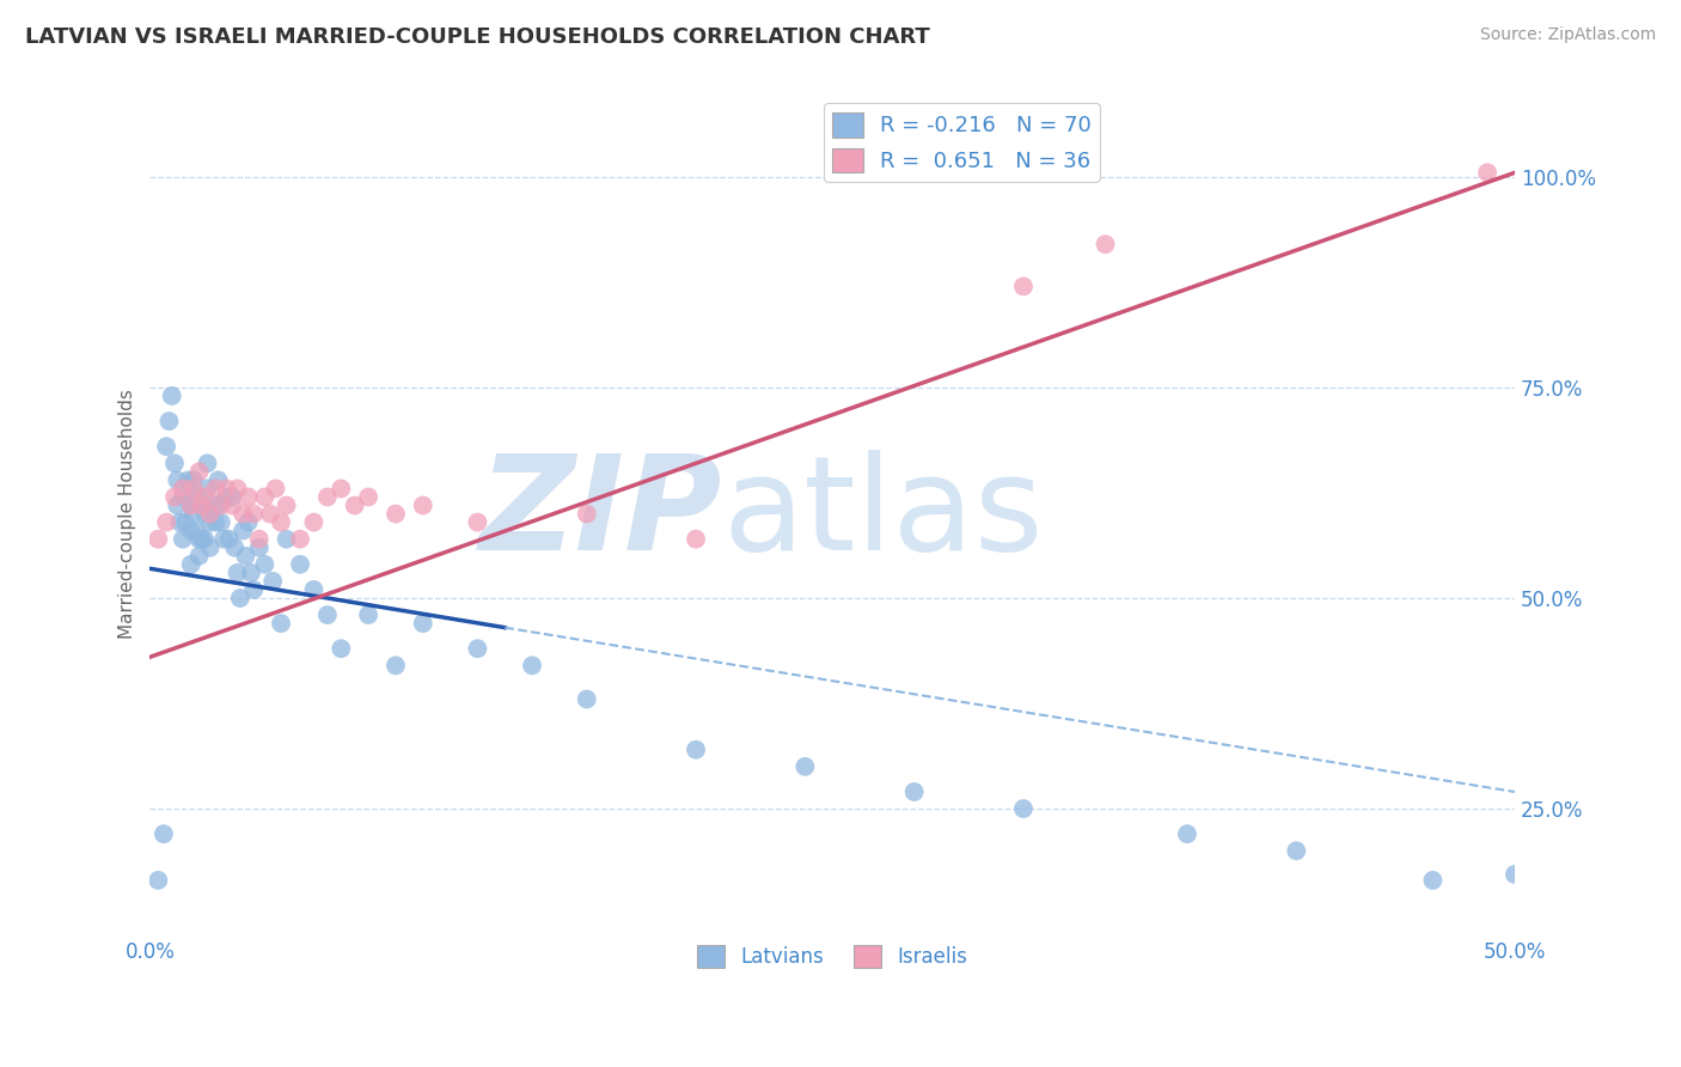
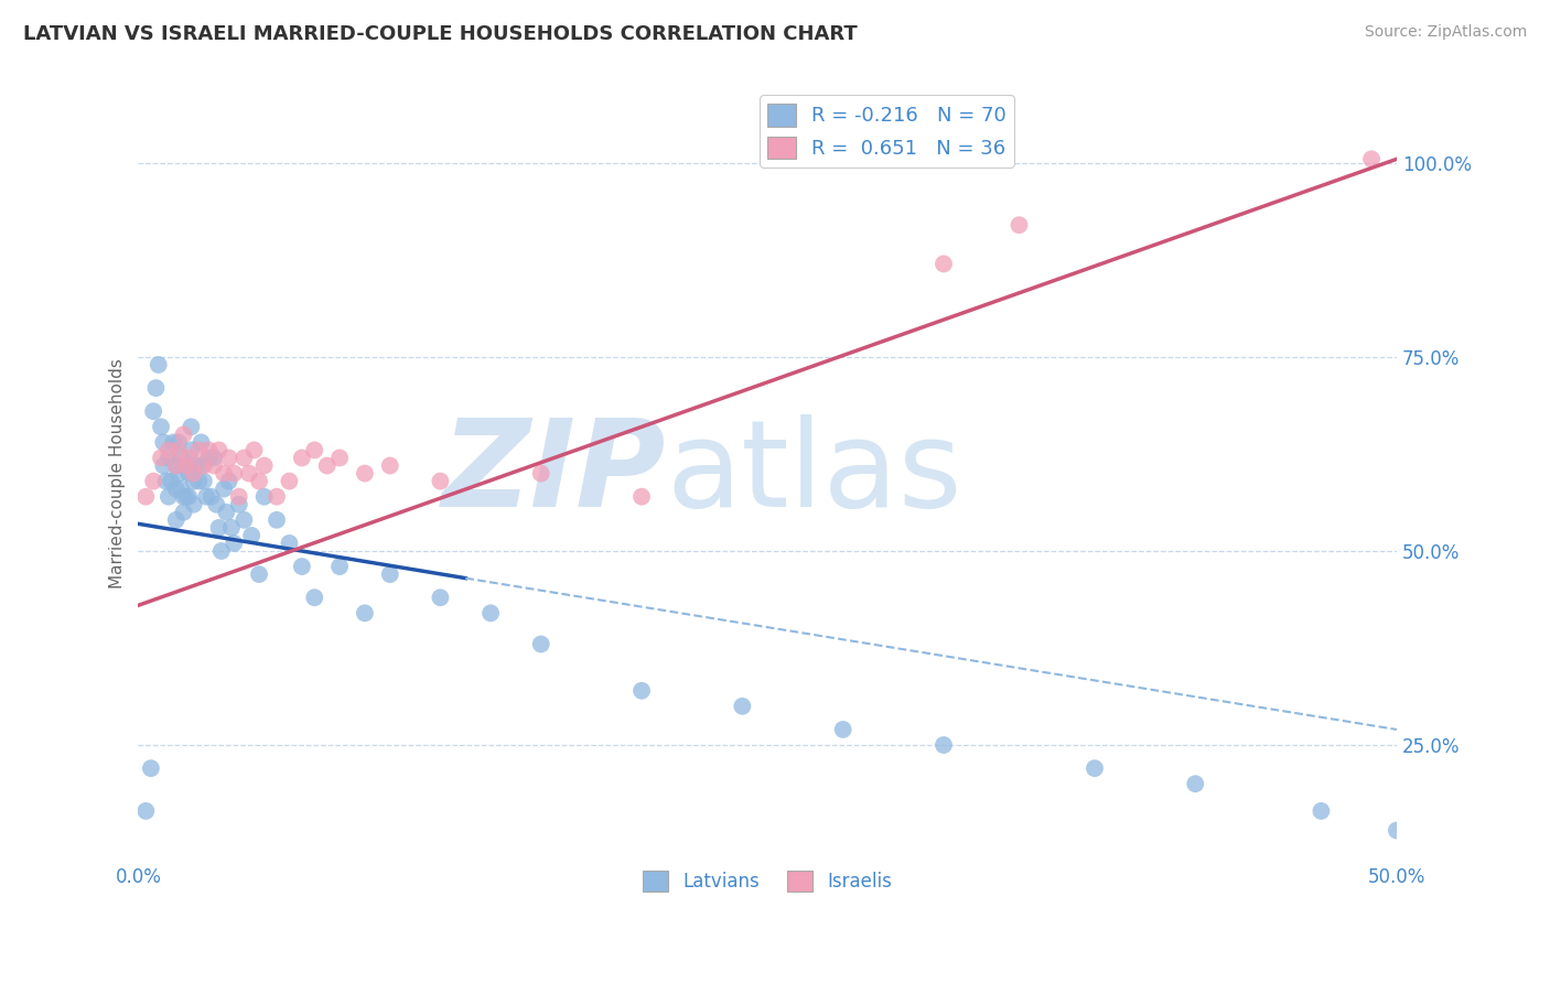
Latvians/50.0%: 17.2% -> 14.0%
